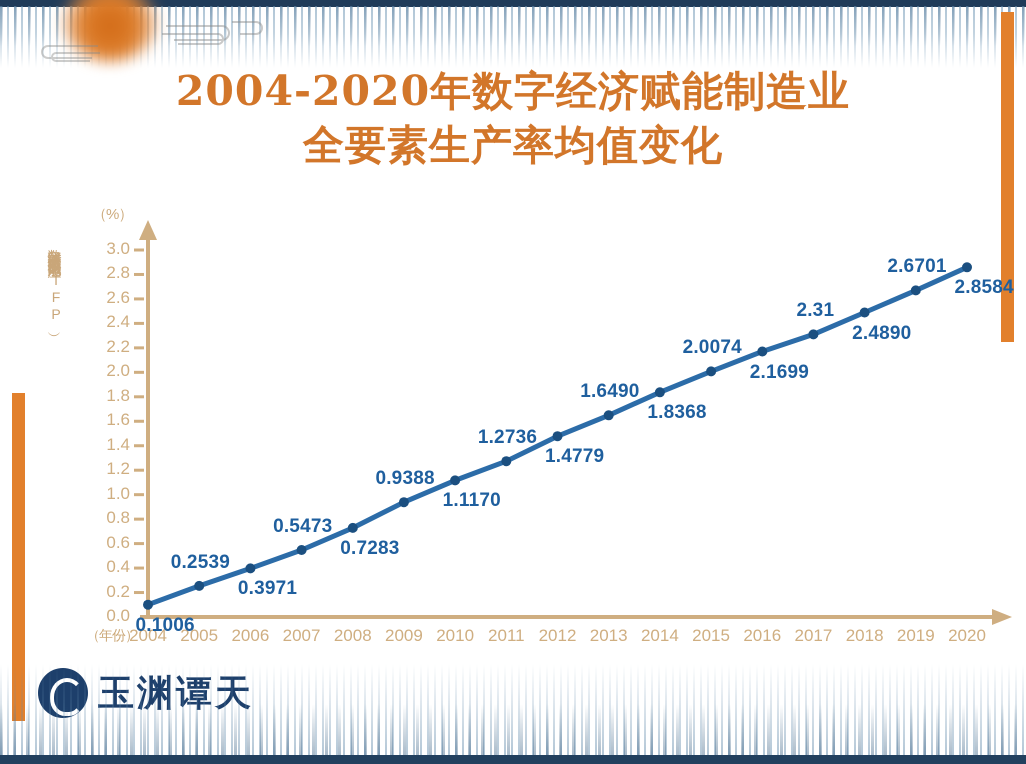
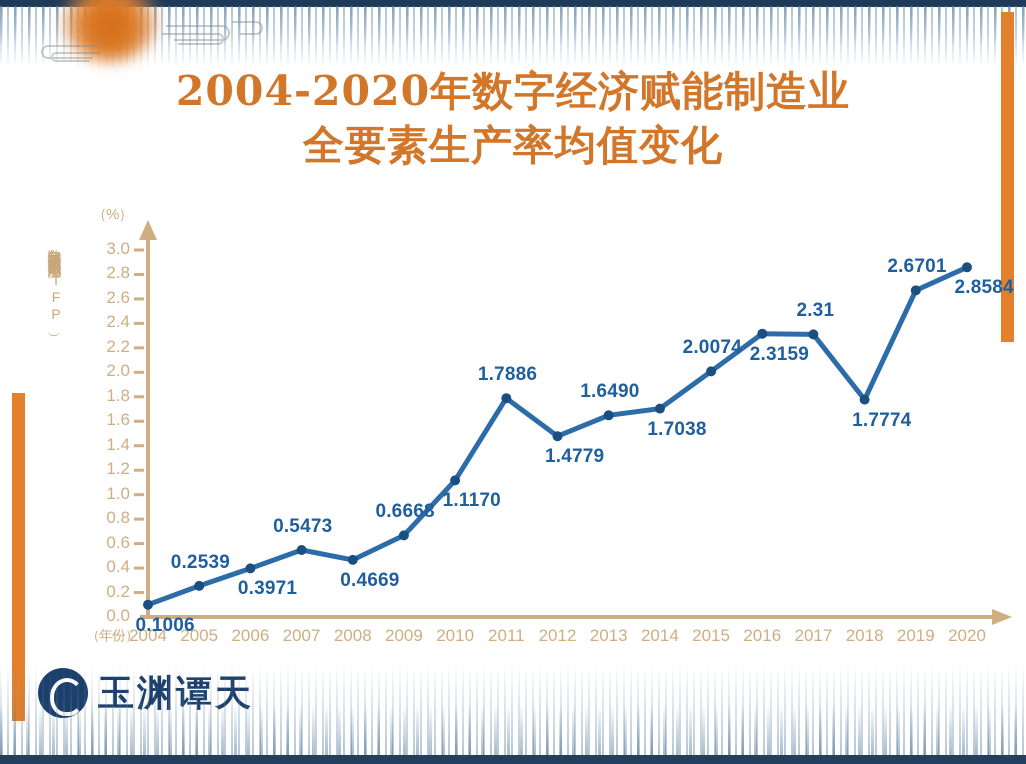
2008: 0.7283 -> 0.4669
2009: 0.9388 -> 0.6668
2011: 1.2736 -> 1.7886
2014: 1.8368 -> 1.7038
2016: 2.1699 -> 2.3159
2018: 2.4890 -> 1.7774
